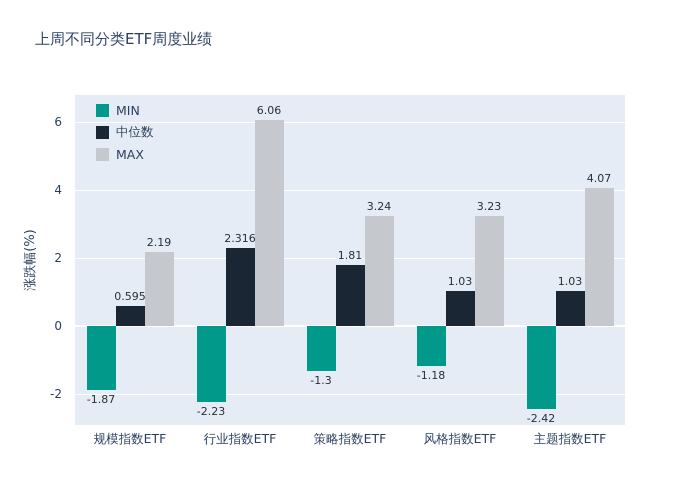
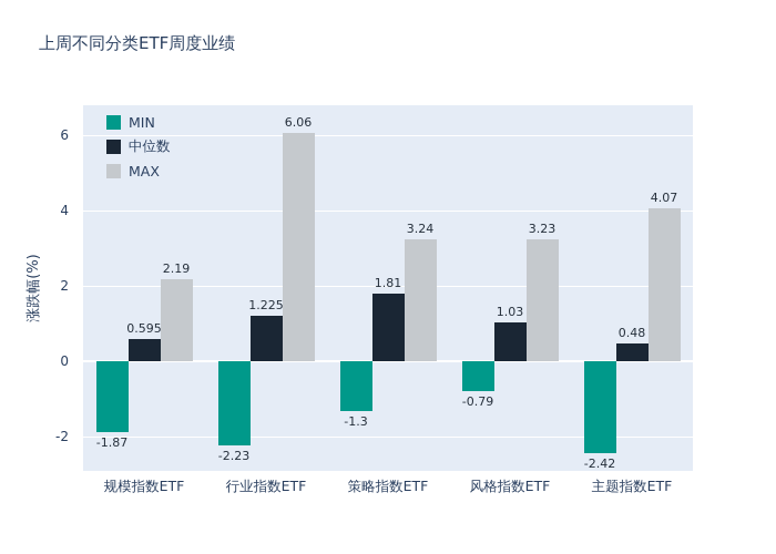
中位数/行业指数ETF: 2.316 -> 1.225
MIN/风格指数ETF: -1.18 -> -0.79
中位数/主题指数ETF: 1.03 -> 0.48
